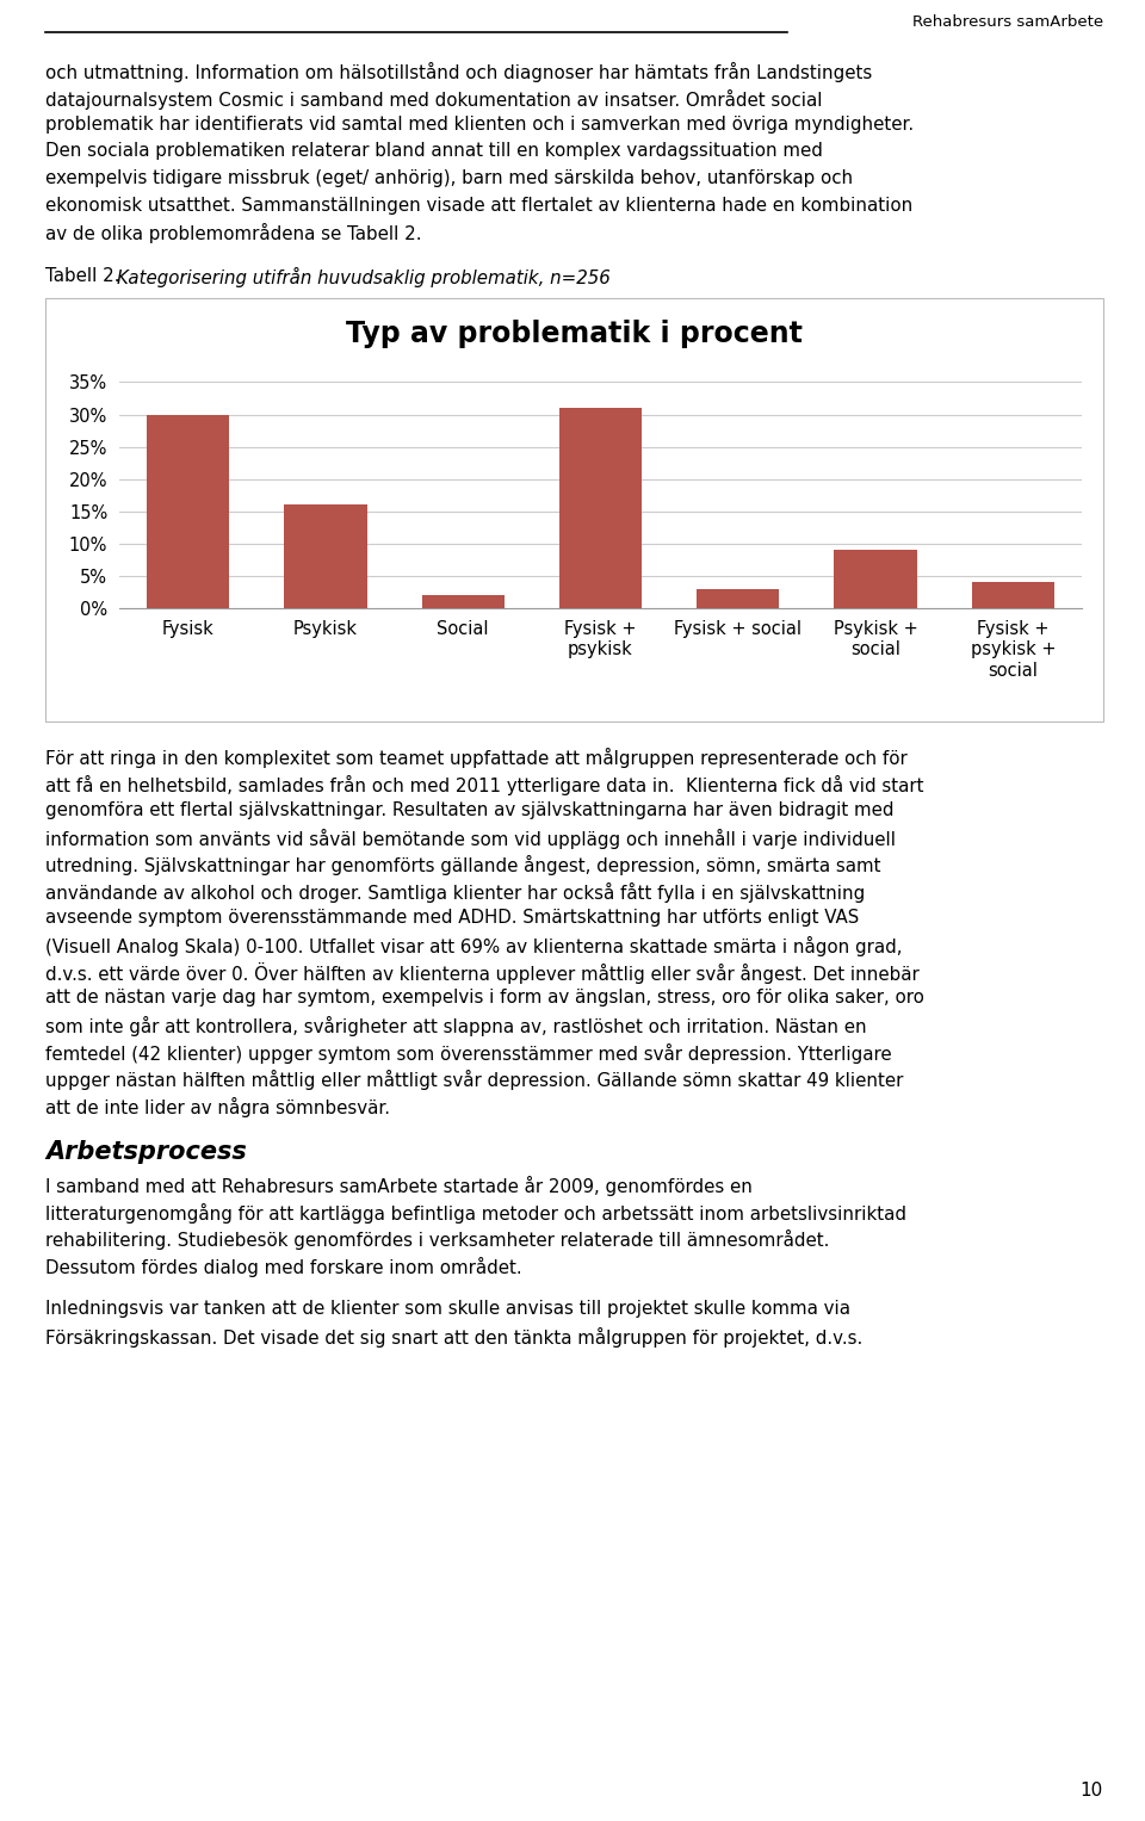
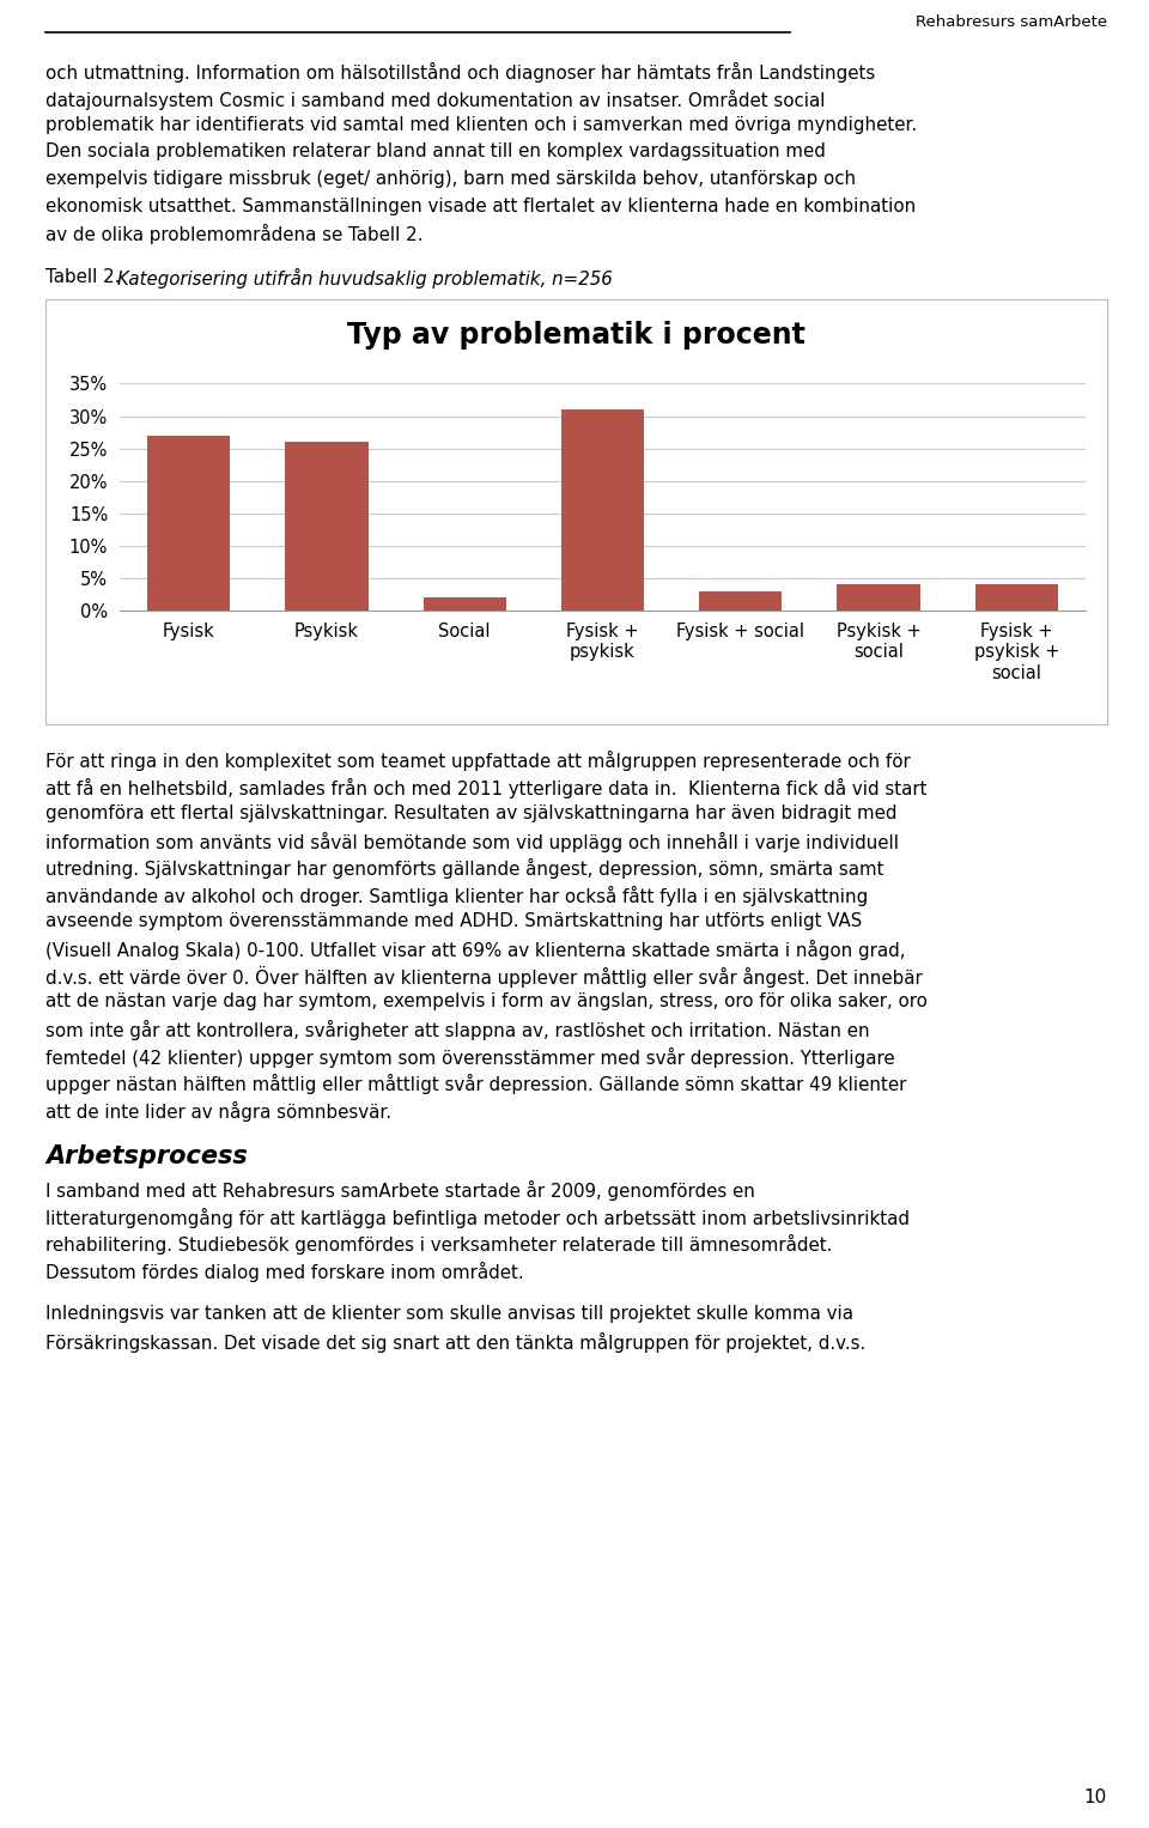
Fysisk: 30% -> 27%
Psykisk: 16% -> 26%
Psykisk + social: 9% -> 4%
